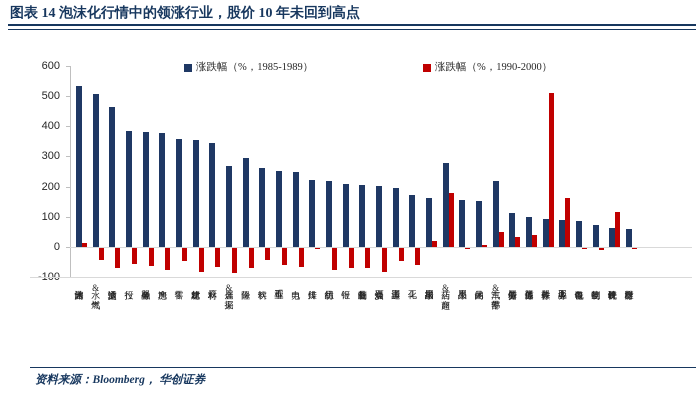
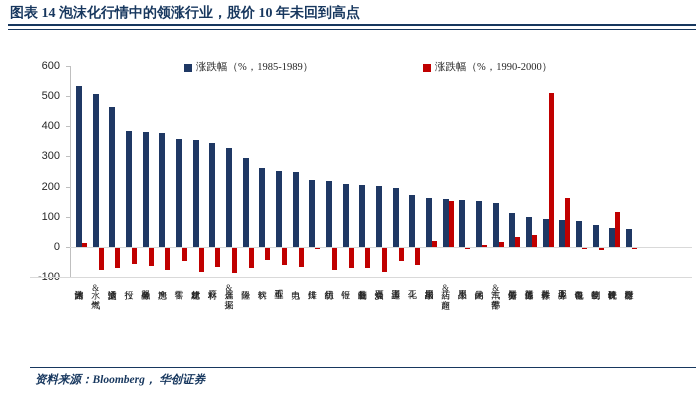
涨跌幅（%，1990-2000）/水&燃气: -40 -> -80
涨跌幅（%，1985-1989）/金属&采掘: 270 -> 330
涨跌幅（%，1985-1989）/药店&商超: 280 -> 160
涨跌幅（%，1990-2000）/药店&商超: 180 -> 150
涨跌幅（%，1985-1989）/汽车&零部件: 220 -> 140
涨跌幅（%，1990-2000）/汽车&零部件: 50 -> 20
